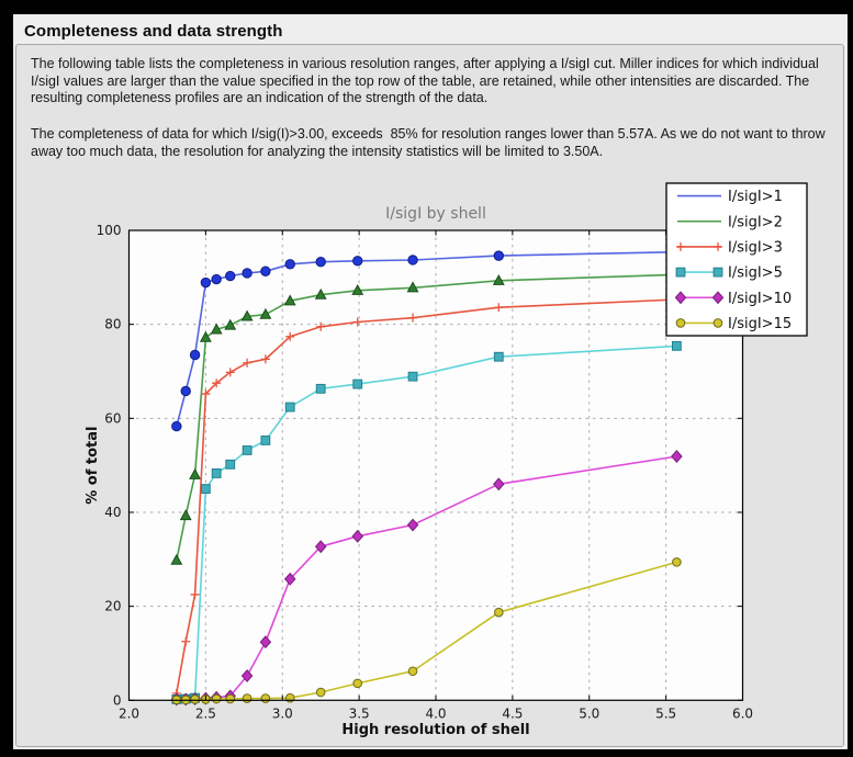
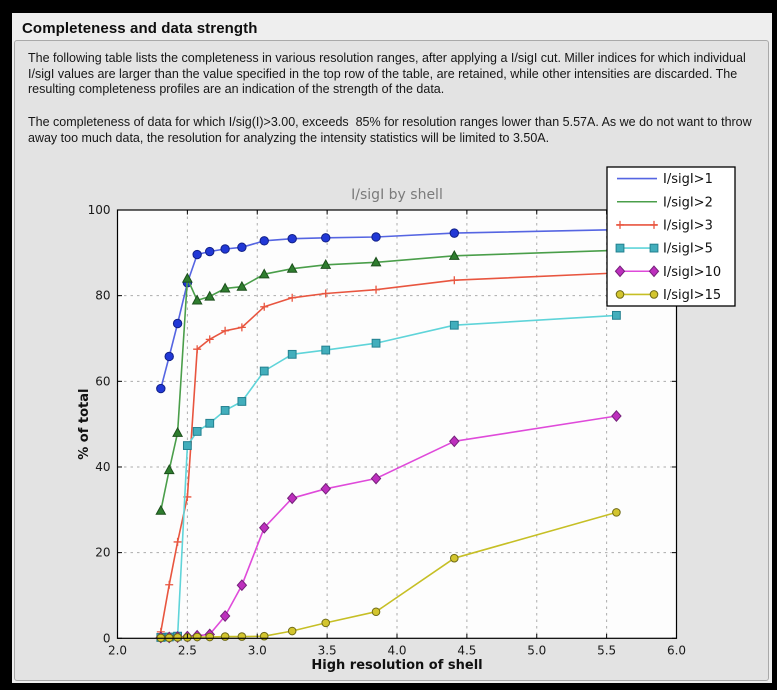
I/sigI>1/2.5: 89 -> 83
I/sigI>2/2.5: 77 -> 84
I/sigI>3/2.5: 65 -> 33
